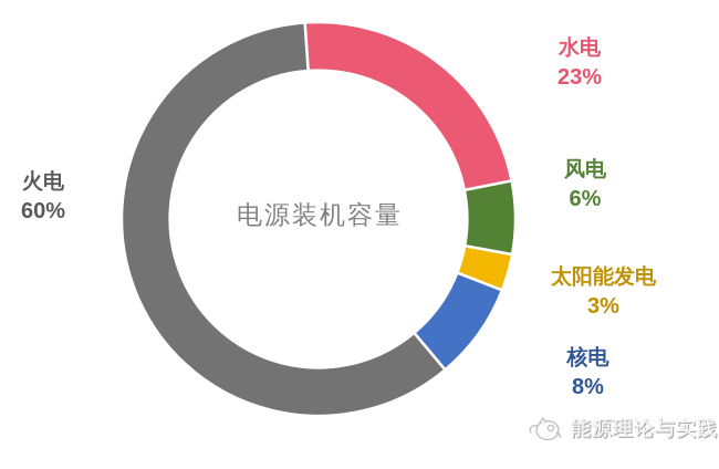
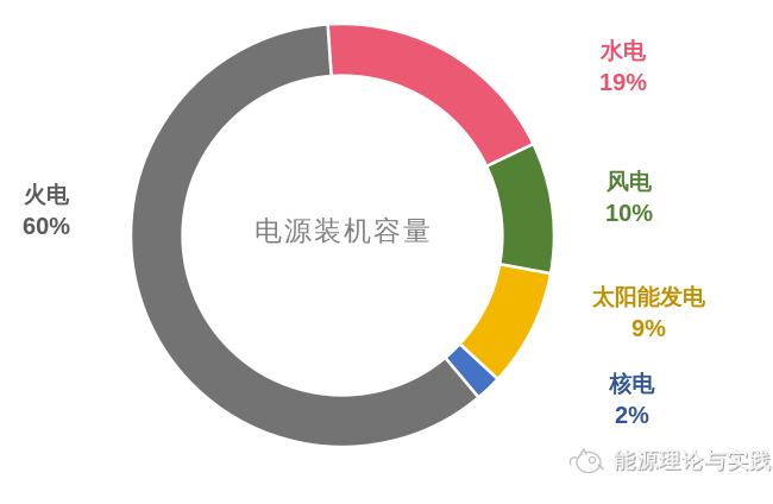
水电: 23% -> 19%
风电: 6% -> 10%
太阳能发电: 3% -> 9%
核电: 8% -> 2%
